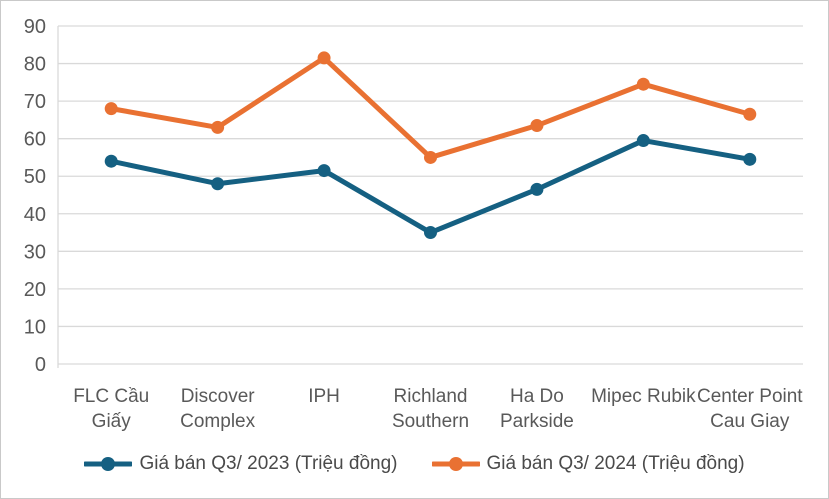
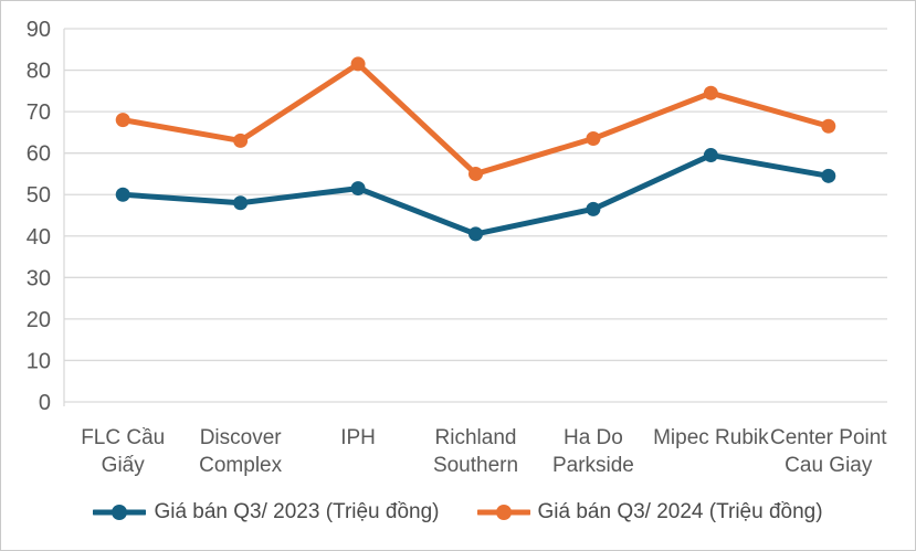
Giá bán Q3/ 2023 (Triệu đồng)/FLC Cầu Giấy: 54 -> 50
Giá bán Q3/ 2023 (Triệu đồng)/Richland Southern: 35 -> 40
